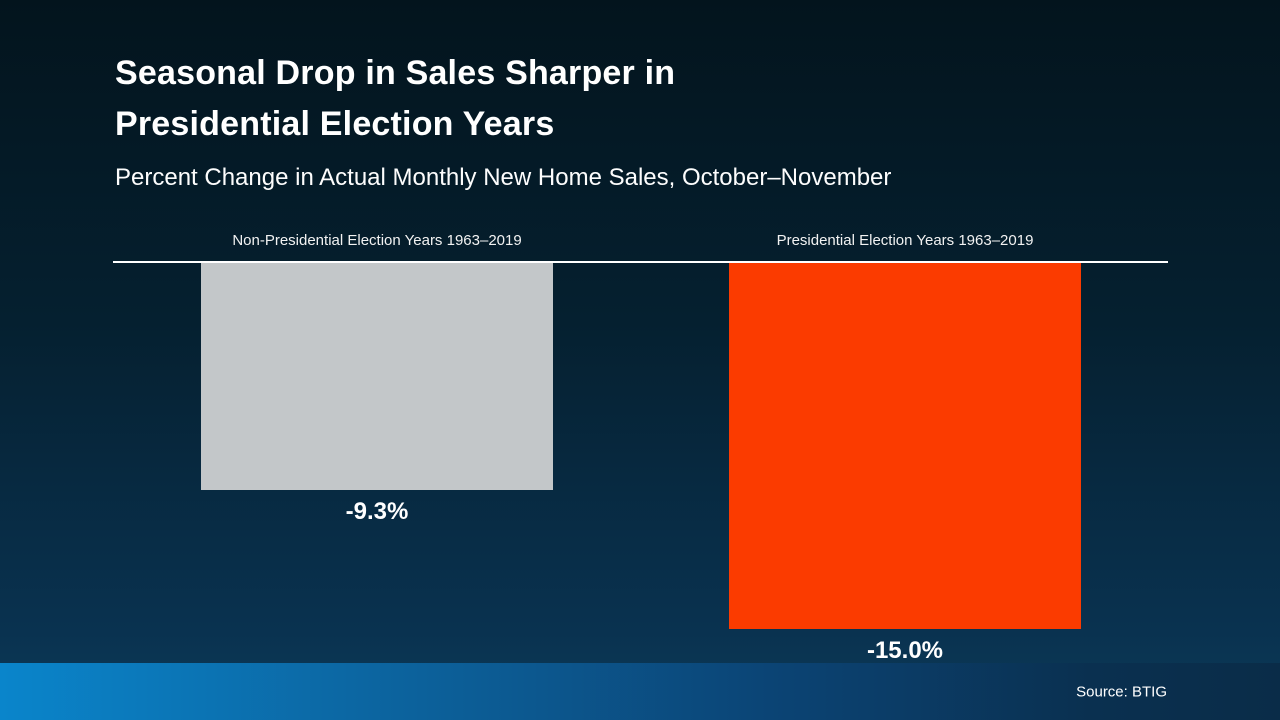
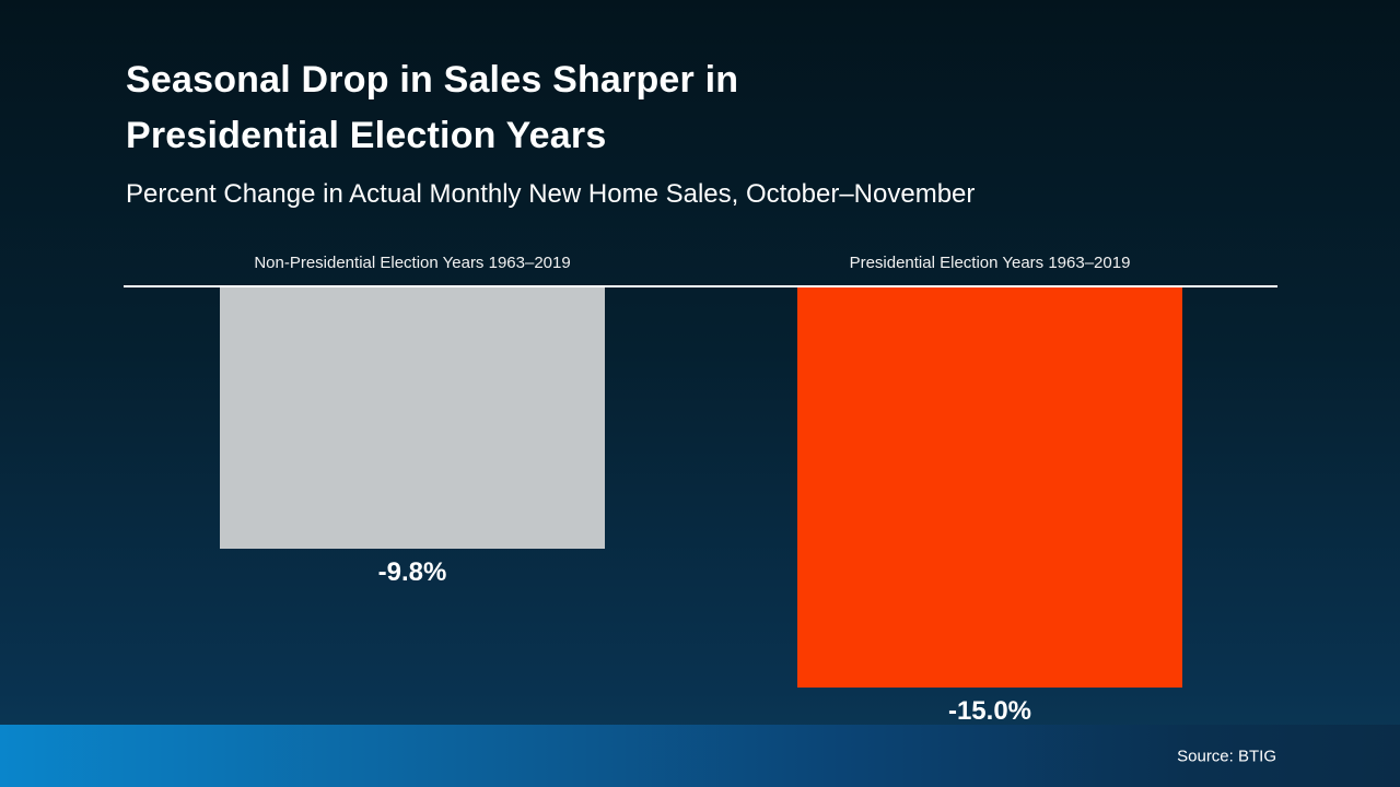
Non-Presidential Election Years 1963–2019: -9.3% -> -9.8%
